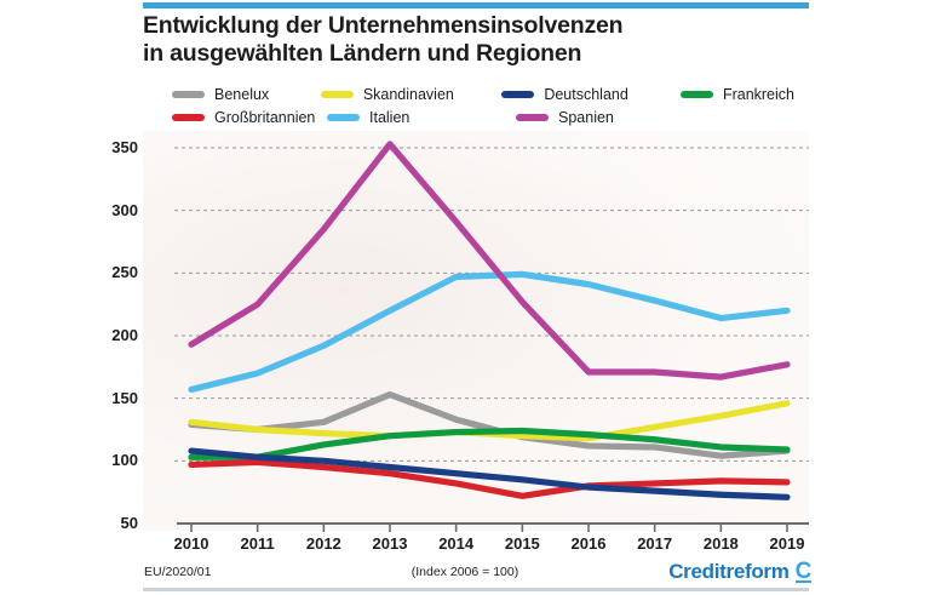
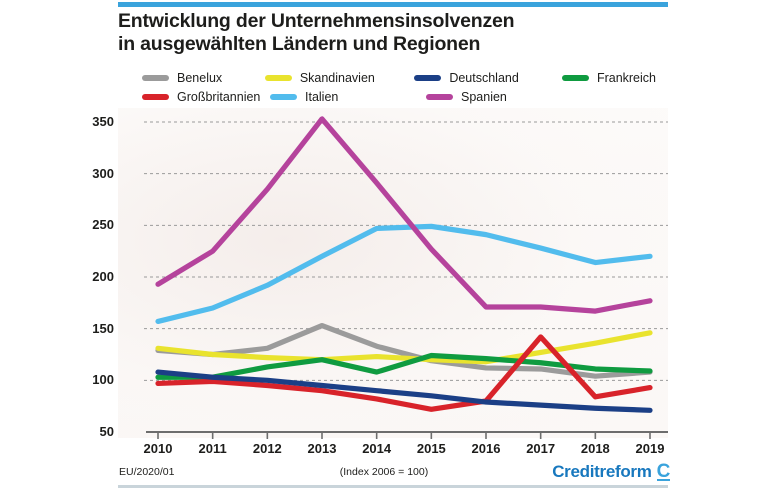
Frankreich/2014: 123 -> 108
Großbritannien/2017: 82 -> 142
Großbritannien/2019: 83 -> 93
